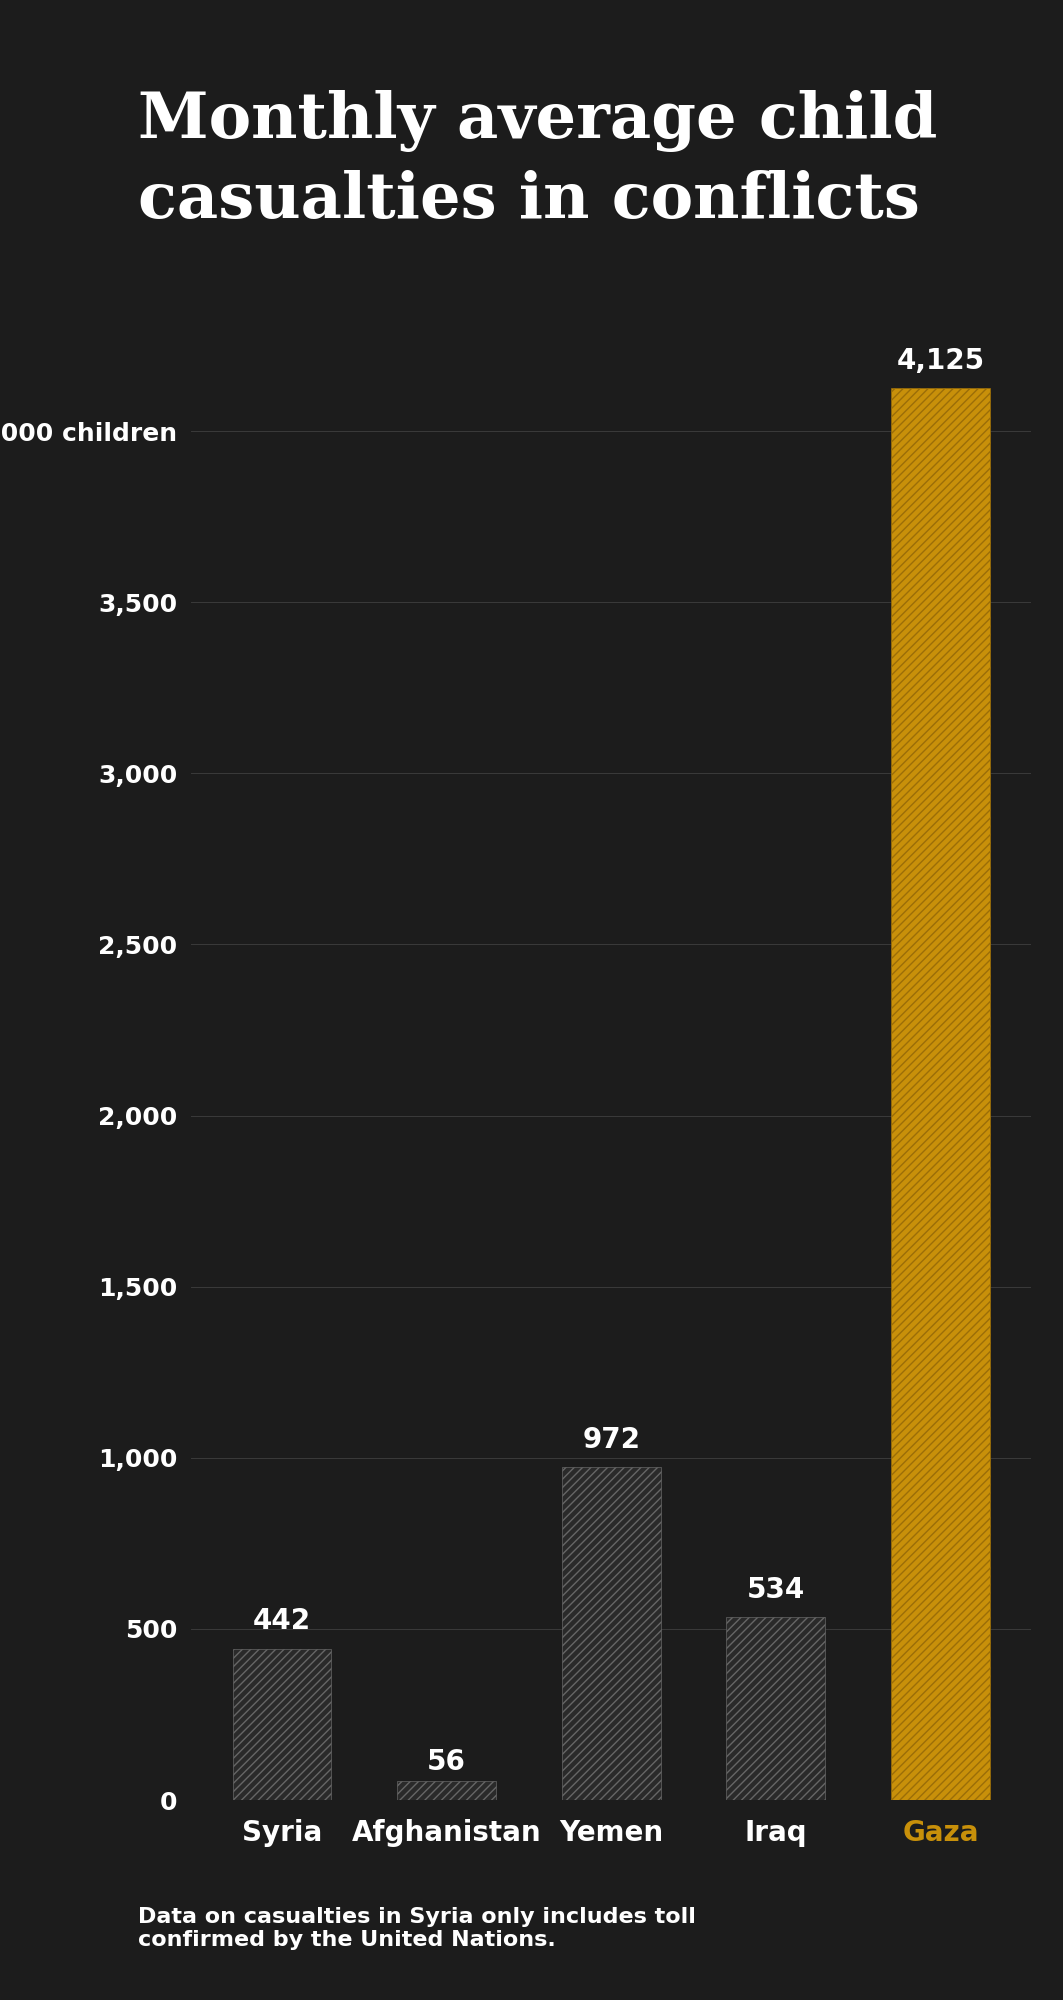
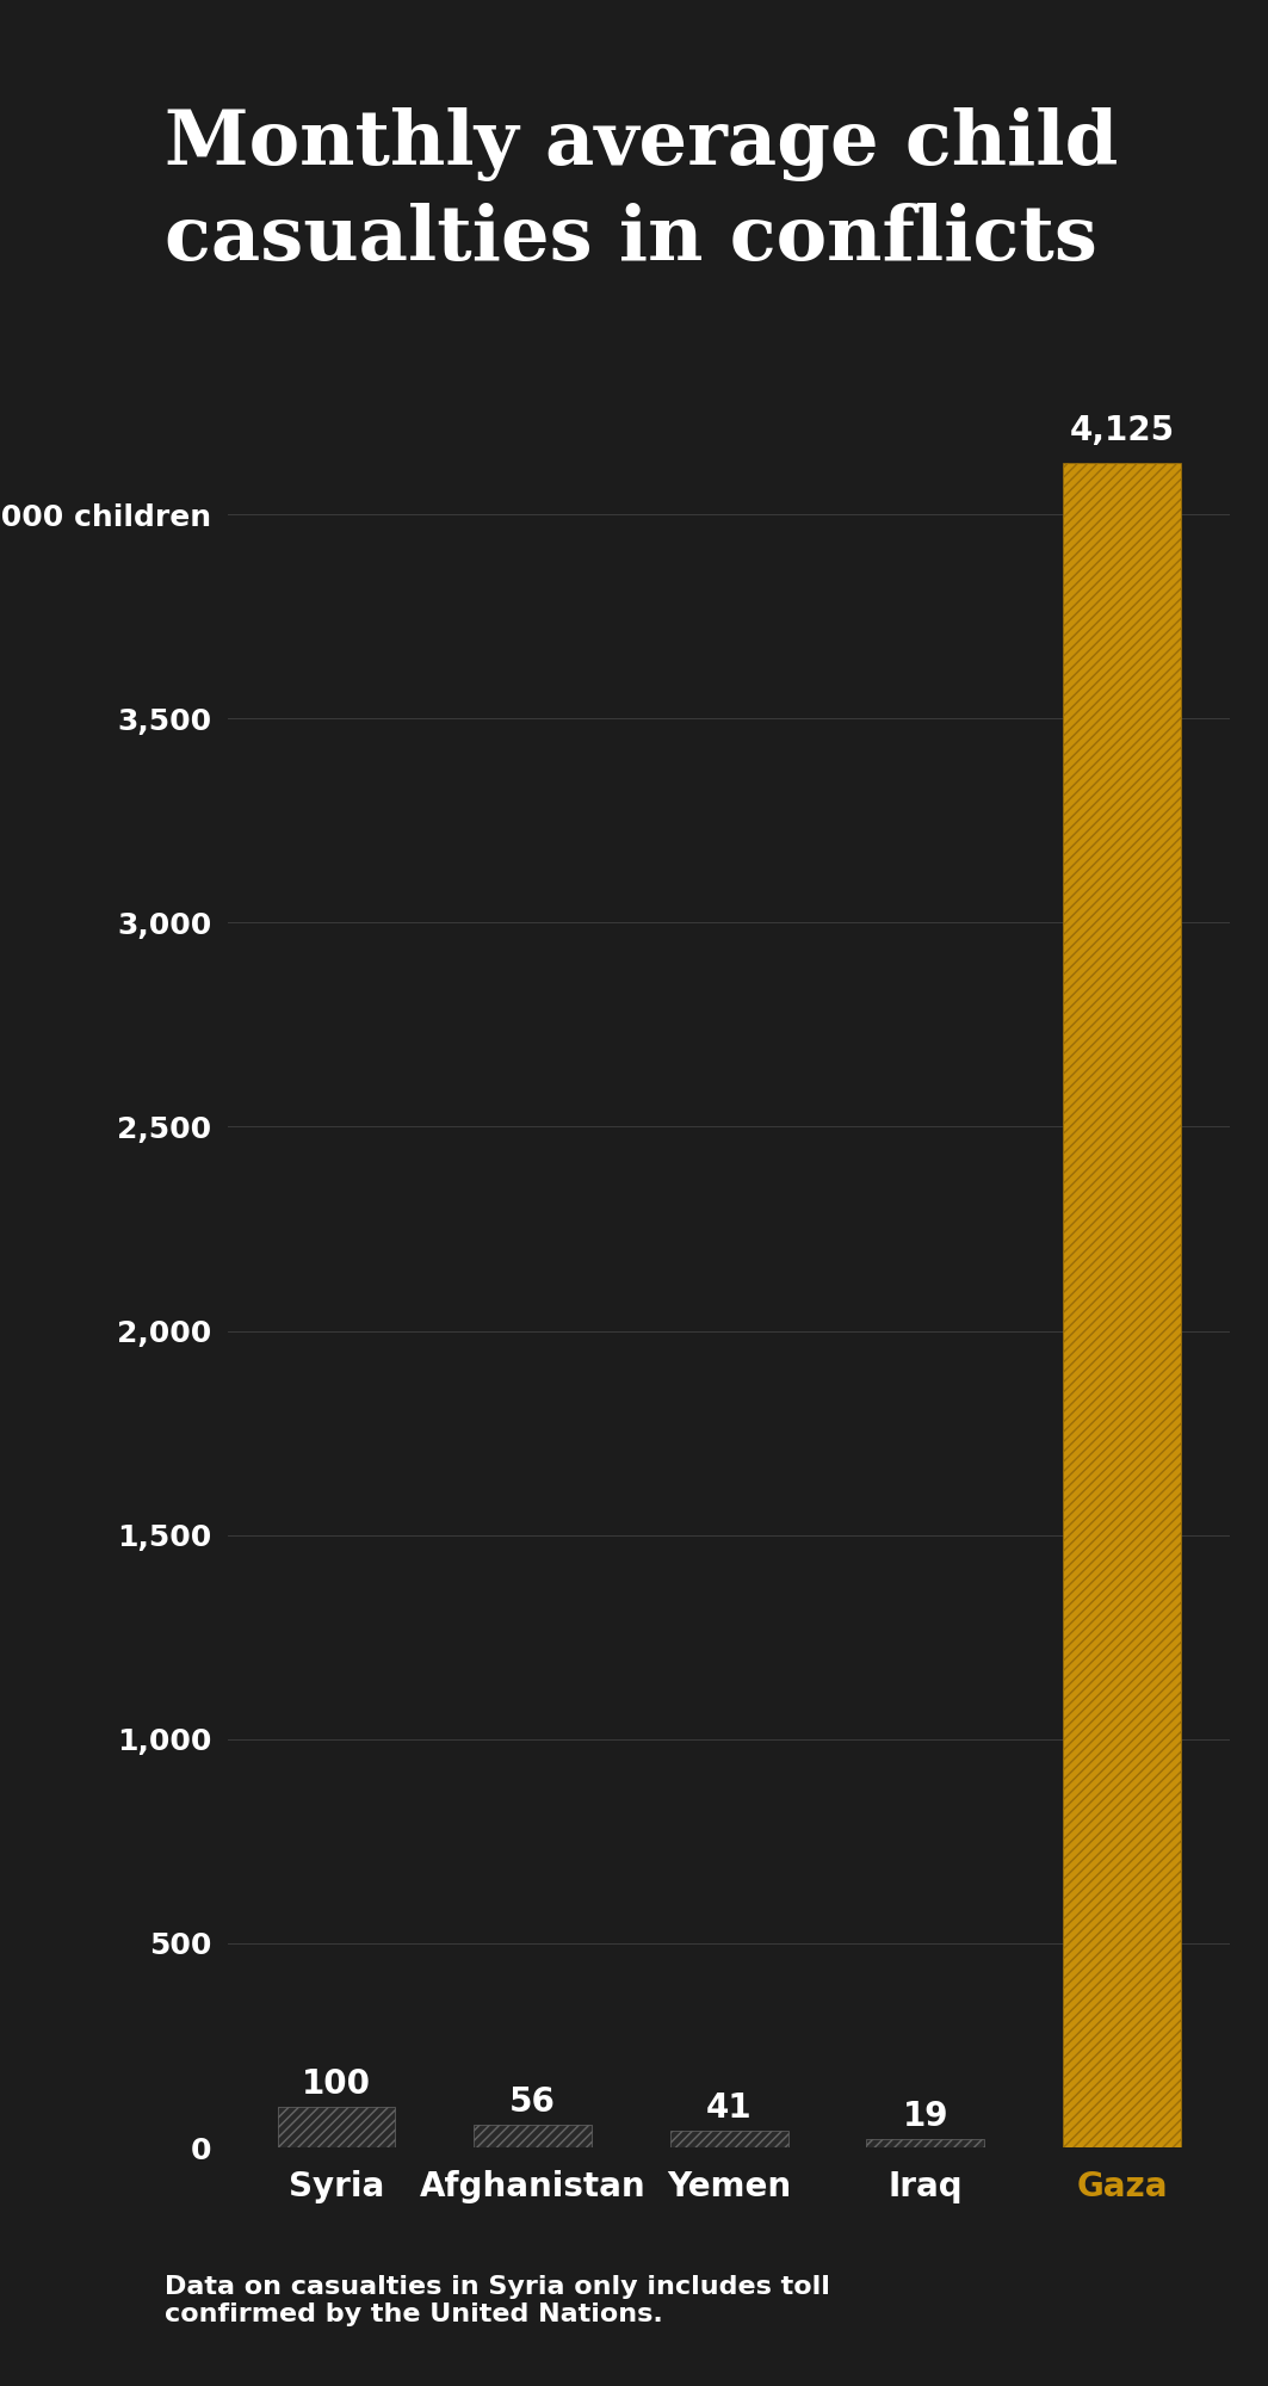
Syria: 442 -> 100
Yemen: 972 -> 41
Iraq: 534 -> 19
